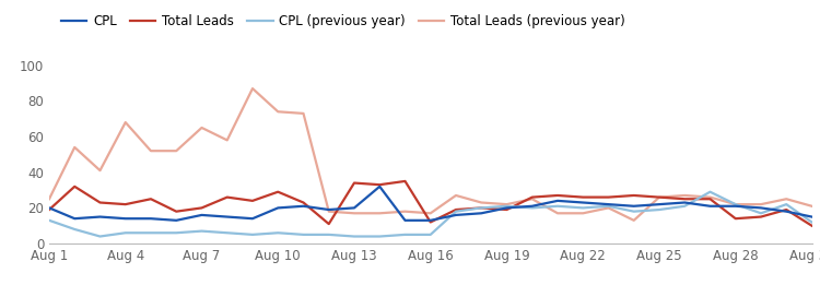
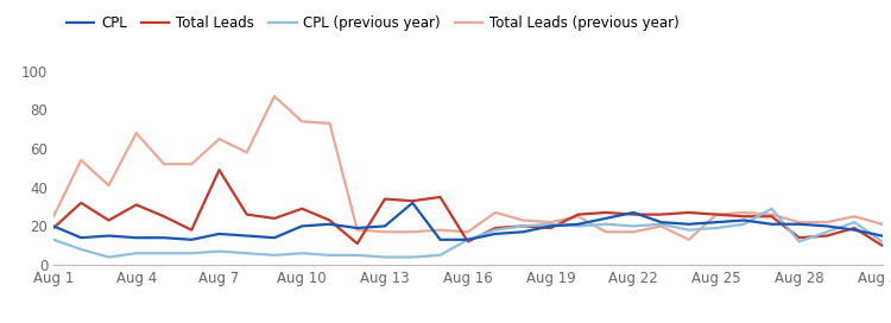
Total Leads/Aug 4: 22 -> 31
Total Leads/Aug 7: 20 -> 49
CPL (previous year)/Aug 16: 5 -> 13
CPL/Aug 22: 23 -> 27
CPL (previous year)/Aug 28: 22 -> 12
